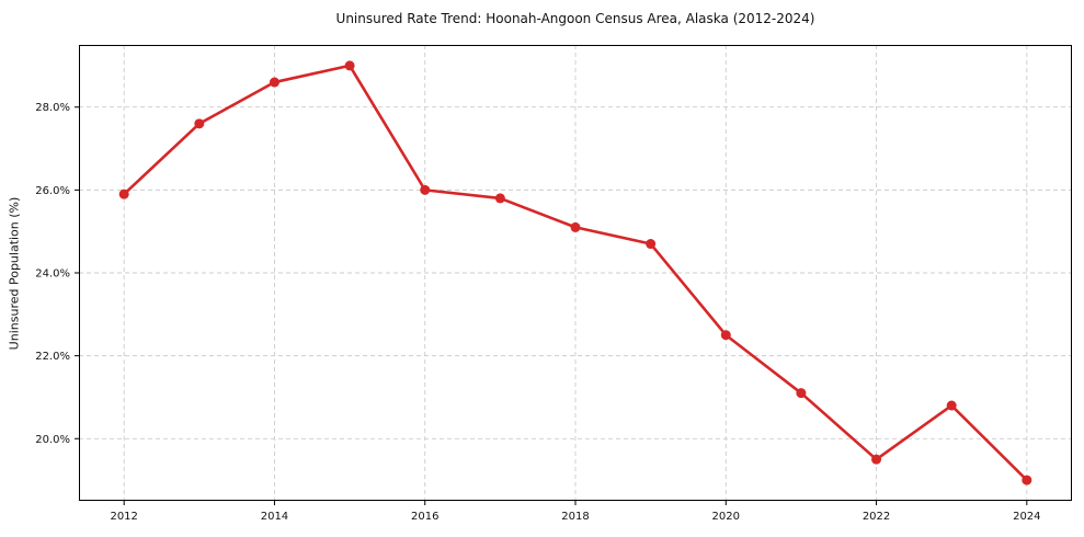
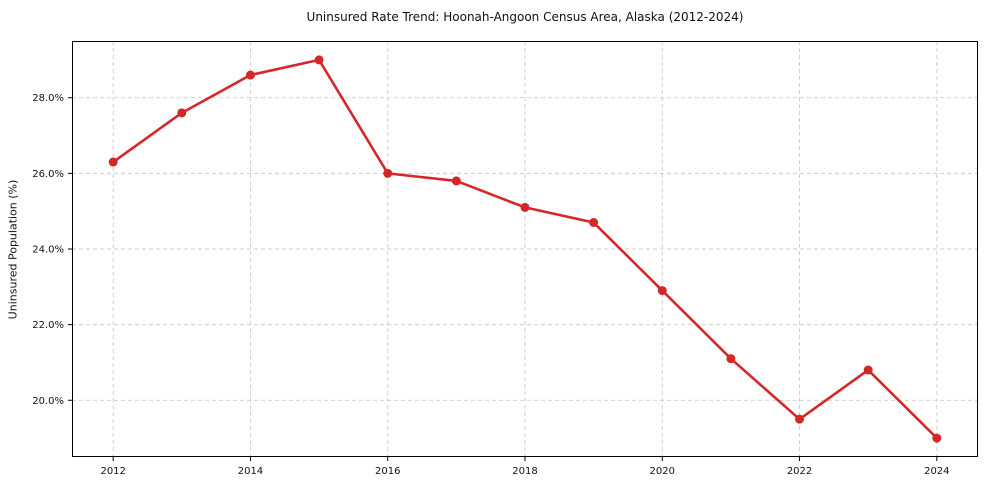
2012: 25.9% -> 26.3%
2020: 22.5% -> 22.9%
